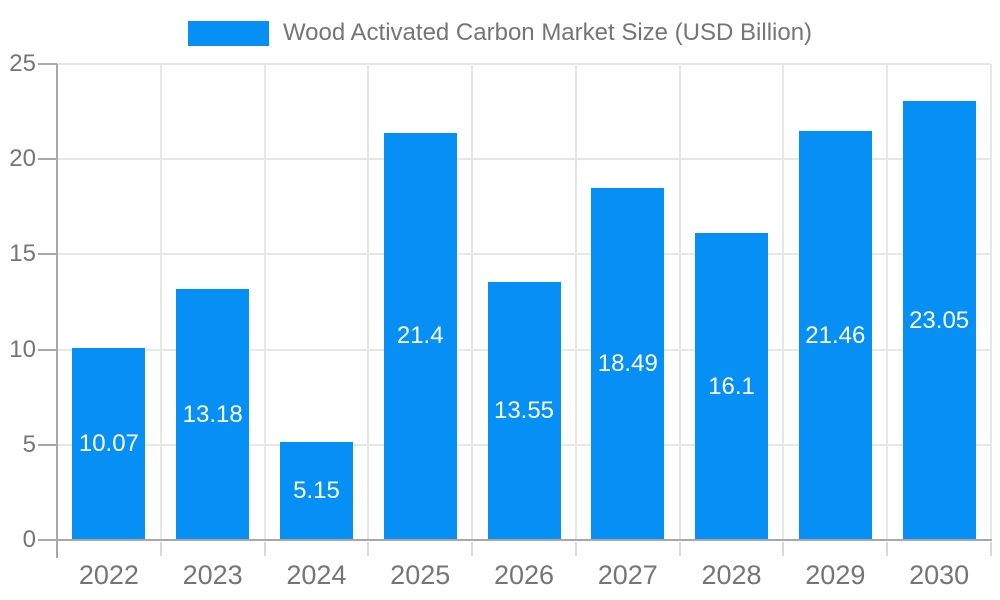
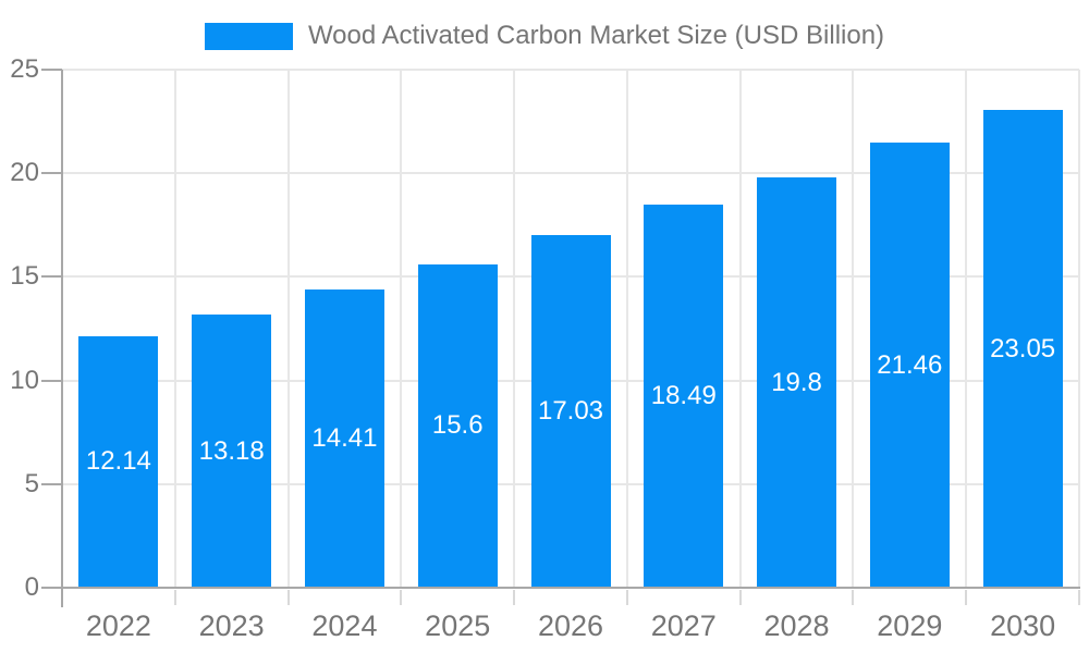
2022: 10.07 -> 12.14
2024: 5.15 -> 14.41
2025: 21.4 -> 15.6
2026: 13.55 -> 17.03
2028: 16.1 -> 19.8
